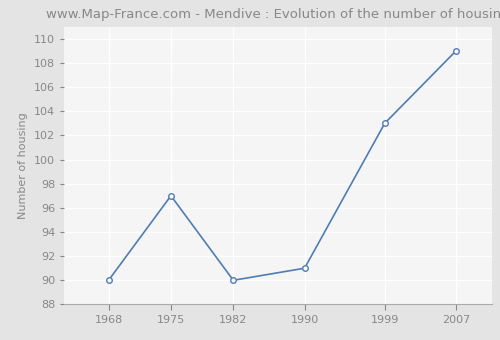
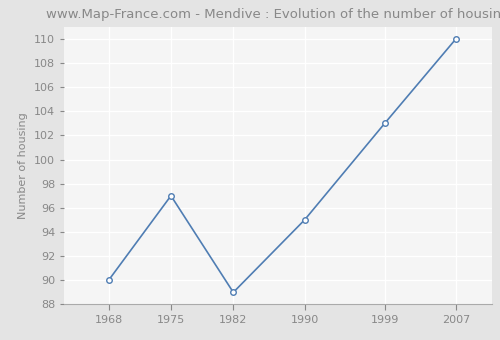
1982: 90 -> 89
1990: 91 -> 95
2007: 109 -> 110
